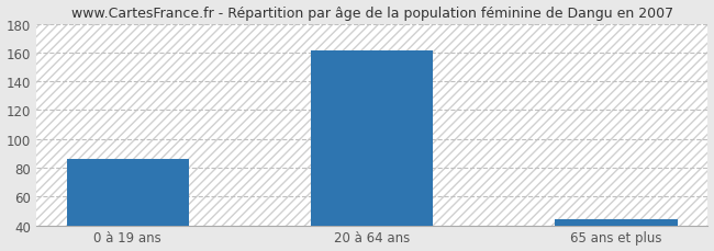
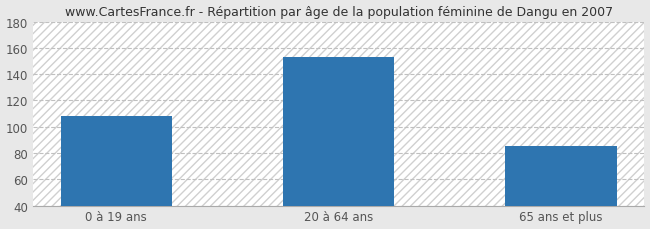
0 à 19 ans: 86 -> 108
20 à 64 ans: 161 -> 153
65 ans et plus: 44 -> 85
